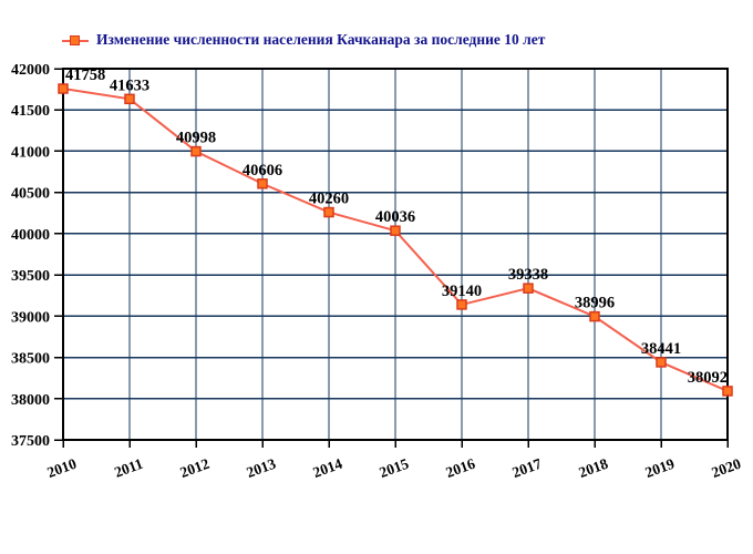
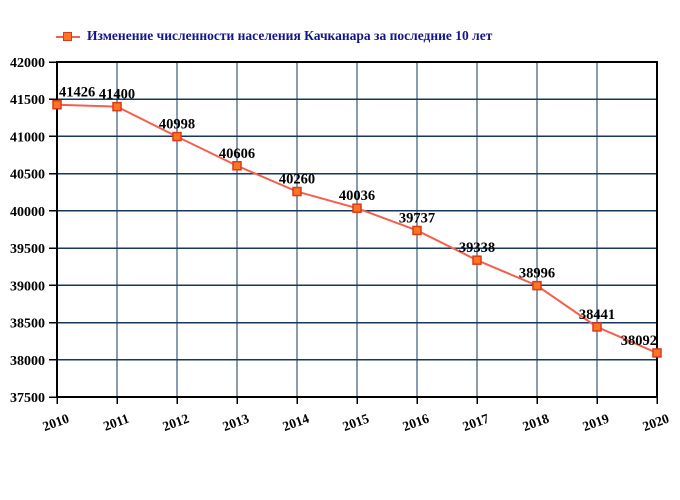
2010: 41758 -> 41426
2011: 41633 -> 41400
2016: 39140 -> 39737
